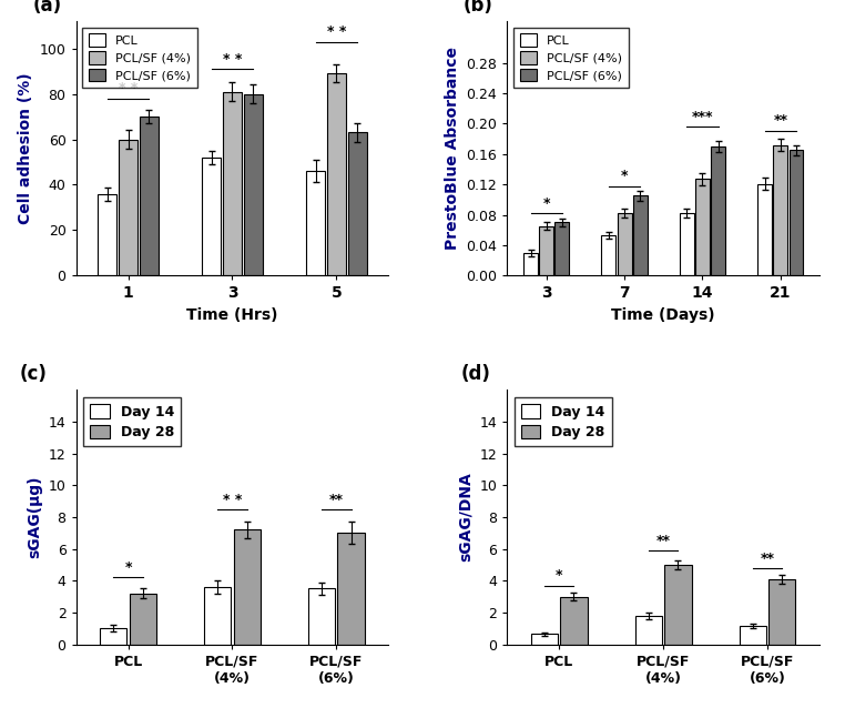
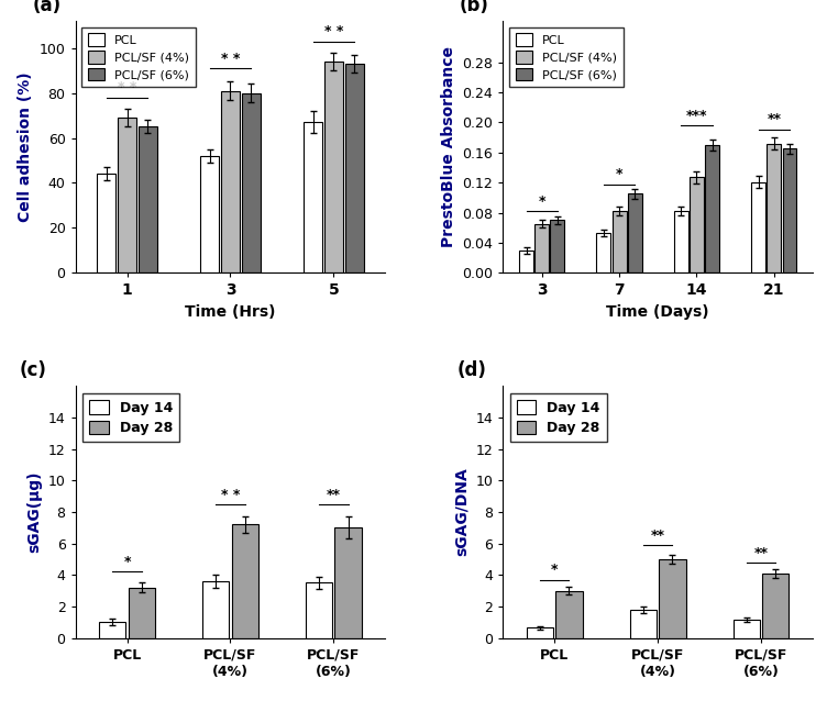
PCL/1: 36 -> 44
PCL/SF (4%)/1: 60 -> 69
PCL/SF (6%)/1: 70 -> 65
PCL/5: 46 -> 67
PCL/SF (4%)/5: 89 -> 94
PCL/SF (6%)/5: 63 -> 93
